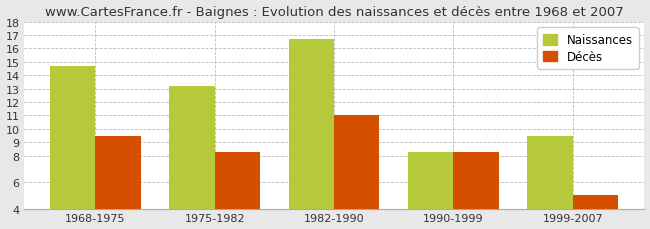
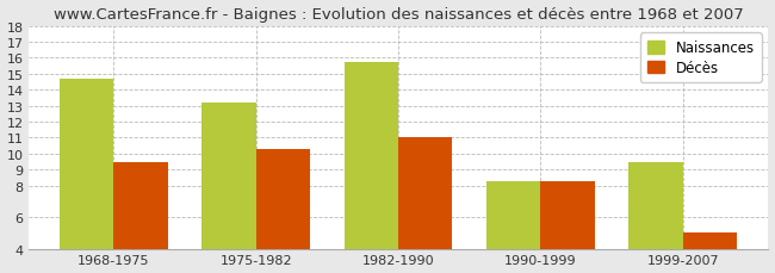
Décès/1975-1982: 8.3 -> 10.3
Naissances/1982-1990: 16.7 -> 15.7
